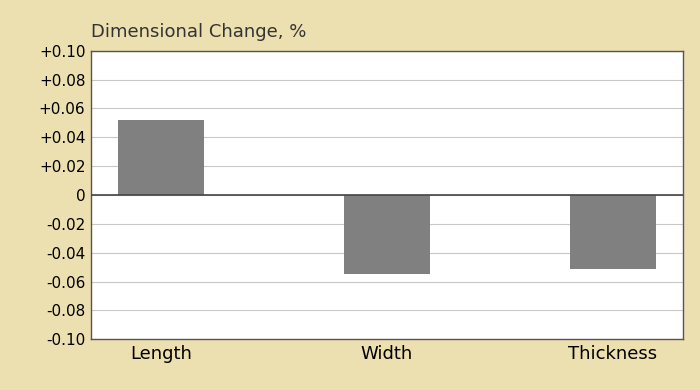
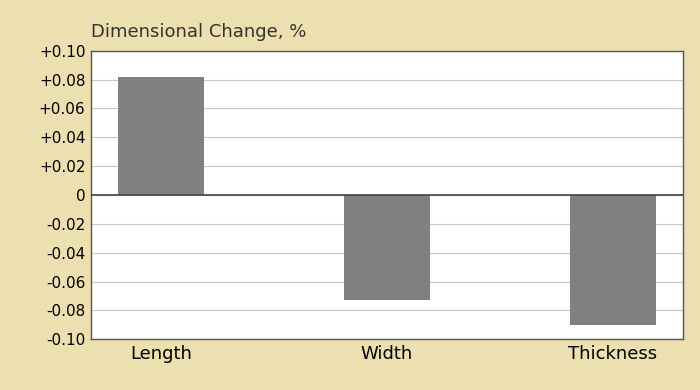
Length: 0.052 -> 0.082
Width: -0.055 -> -0.073
Thickness: -0.051 -> -0.090
